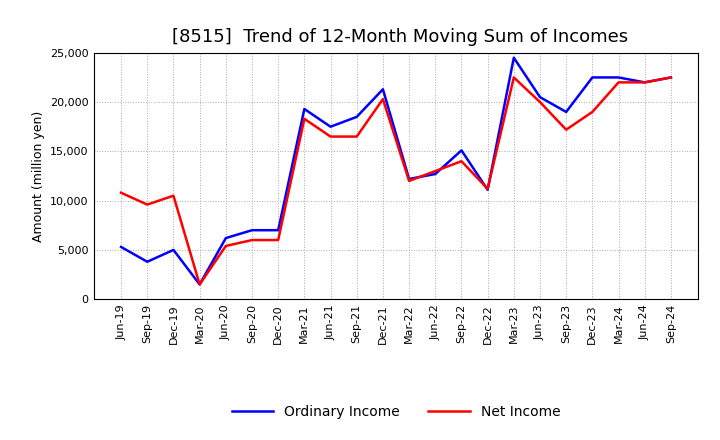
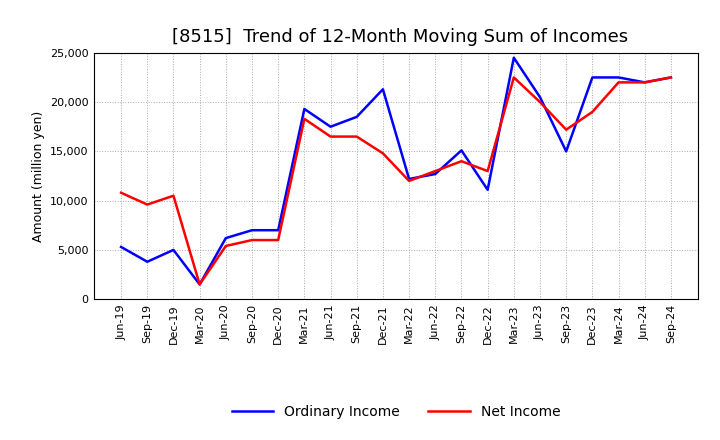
Net Income/Dec-21: 20,300 -> 14,800
Net Income/Dec-22: 11,200 -> 13,000
Ordinary Income/Sep-23: 19,000 -> 15,000
